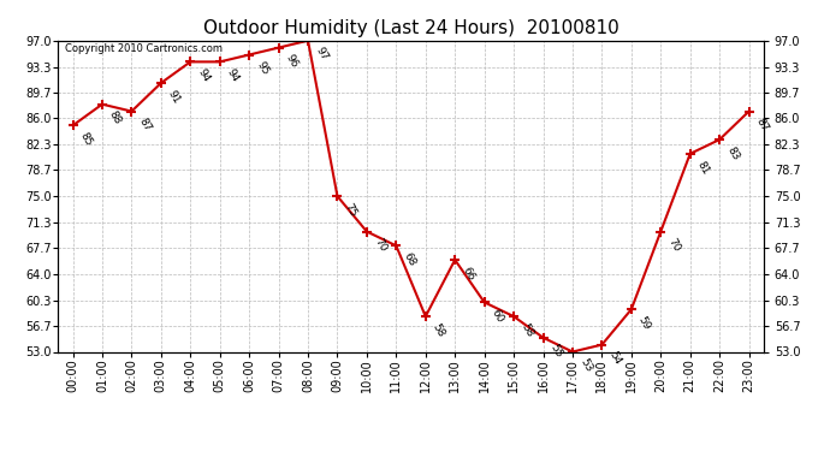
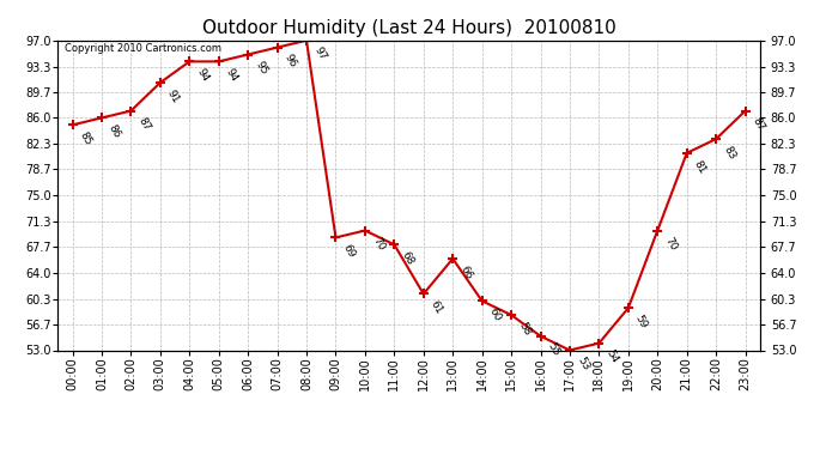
01:00: 88 -> 86
09:00: 75 -> 69
12:00: 58 -> 61
